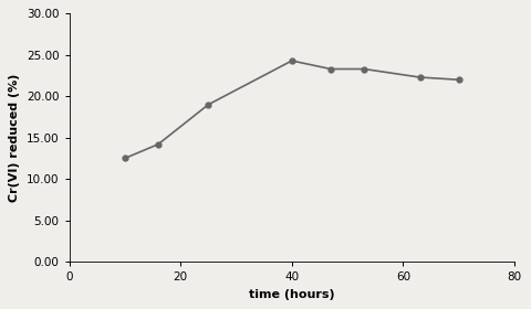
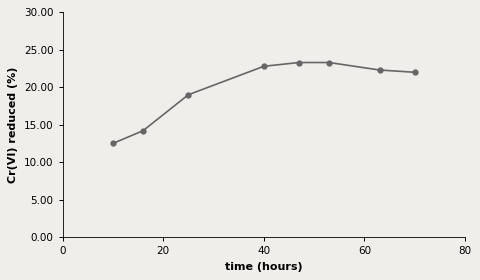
40: 24.3 -> 22.8
